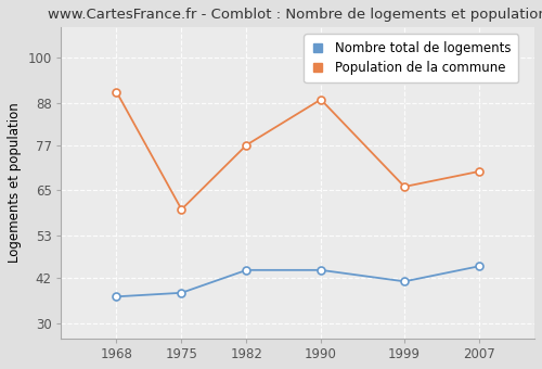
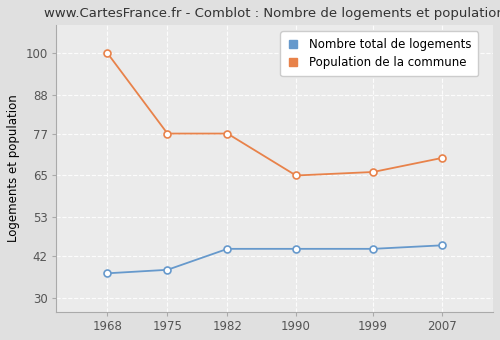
Population de la commune/1968: 91 -> 100
Population de la commune/1975: 60 -> 77
Population de la commune/1990: 89 -> 65
Nombre total de logements/1999: 41 -> 44
